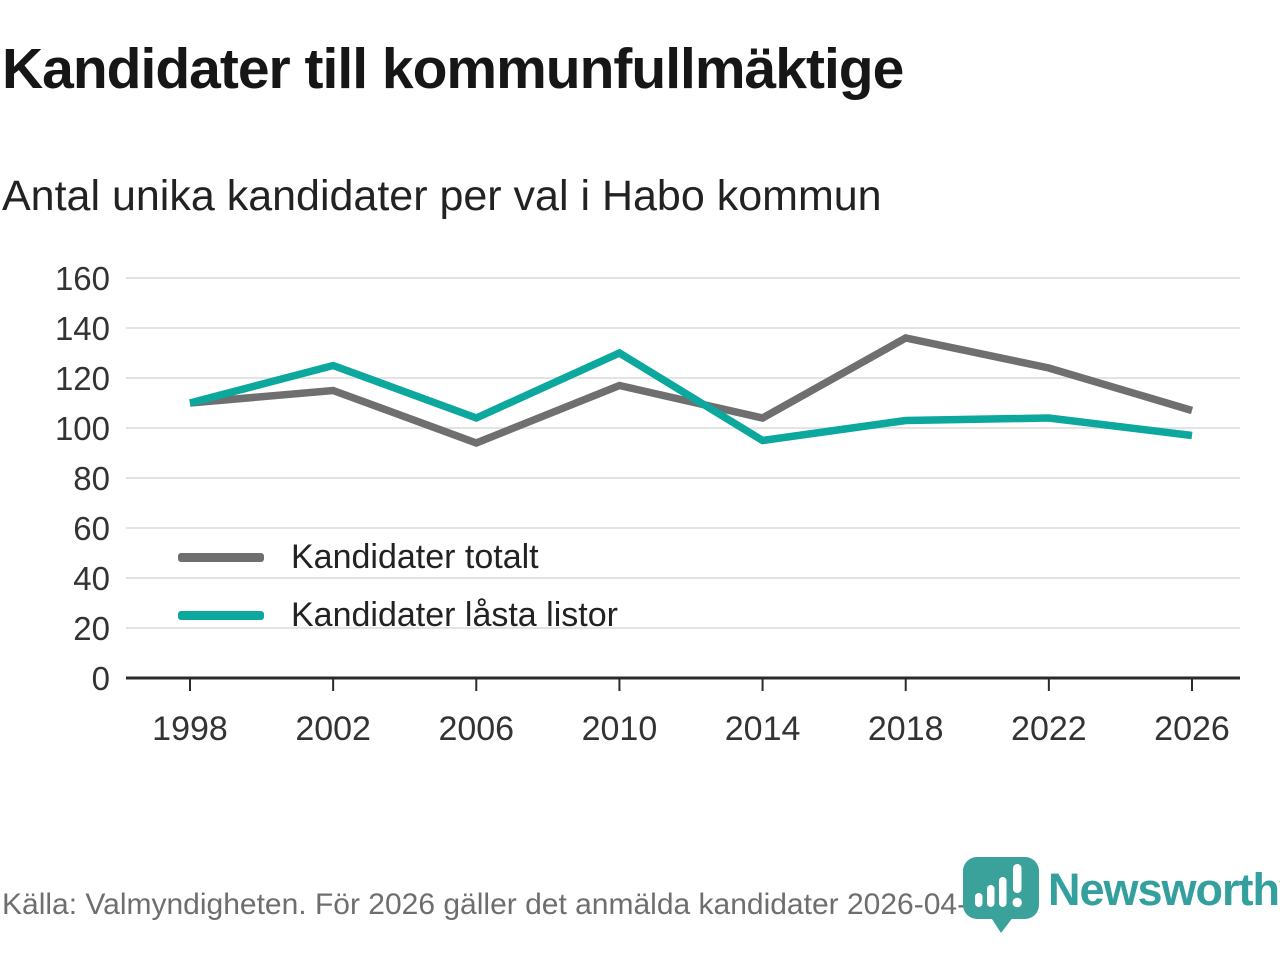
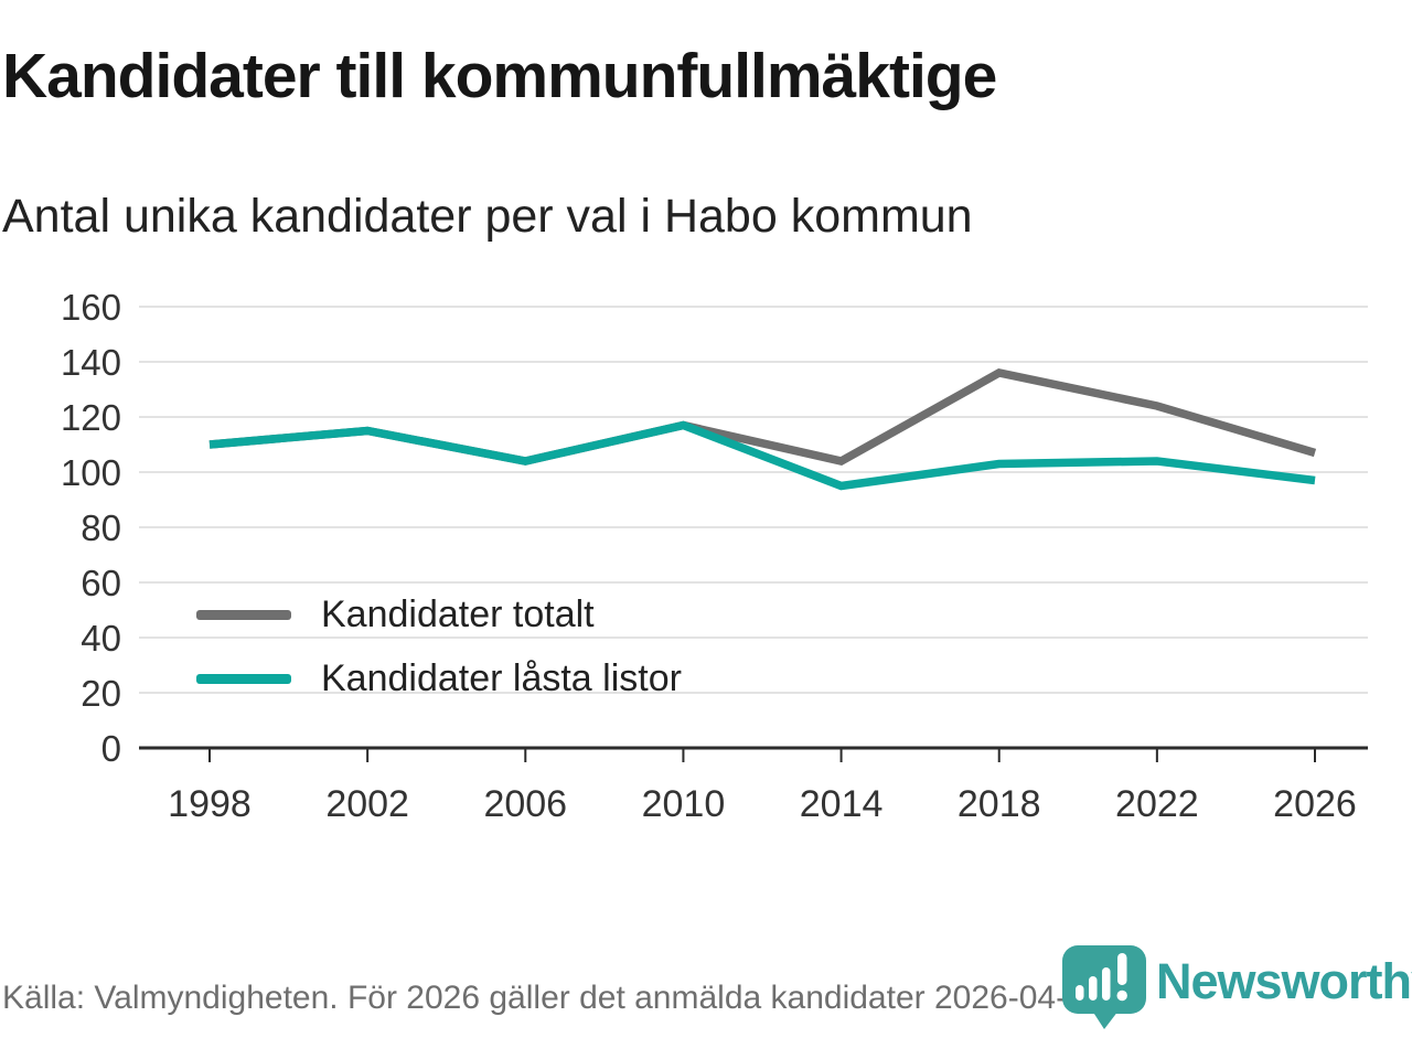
Kandidater låsta listor/2002: 125 -> 115
Kandidater totalt/2006: 94 -> 104
Kandidater låsta listor/2010: 130 -> 117
